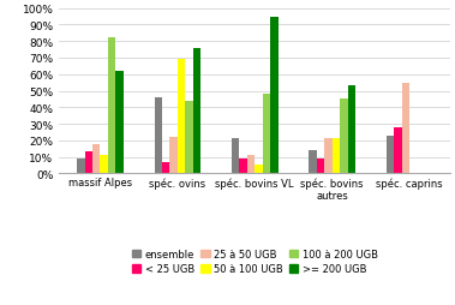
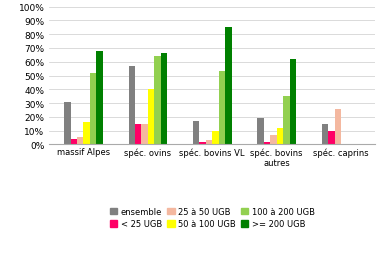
ensemble/massif Alpes: 9% -> 31%
< 25 UGB/massif Alpes: 13% -> 4%
25 à 50 UGB/massif Alpes: 18% -> 5%
50 à 100 UGB/massif Alpes: 11% -> 16%
100 à 200 UGB/massif Alpes: 82% -> 52%
>= 200 UGB/massif Alpes: 62% -> 68%
ensemble/spéc. ovins: 46% -> 57%
< 25 UGB/spéc. ovins: 7% -> 15%
25 à 50 UGB/spéc. ovins: 22% -> 15%
50 à 100 UGB/spéc. ovins: 69% -> 40%
100 à 200 UGB/spéc. ovins: 44% -> 64%
>= 200 UGB/spéc. ovins: 76% -> 66%
ensemble/spéc. bovins VL: 21% -> 17%
< 25 UGB/spéc. bovins VL: 9% -> 2%
25 à 50 UGB/spéc. bovins VL: 11% -> 3%
50 à 100 UGB/spéc. bovins VL: 5% -> 10%
100 à 200 UGB/spéc. bovins VL: 48% -> 53%
>= 200 UGB/spéc. bovins VL: 95% -> 85%
ensemble/spéc. bovins autres: 14% -> 19%
< 25 UGB/spéc. bovins autres: 9% -> 2%
25 à 50 UGB/spéc. bovins autres: 21% -> 7%
50 à 100 UGB/spéc. bovins autres: 21% -> 12%
100 à 200 UGB/spéc. bovins autres: 45% -> 35%
>= 200 UGB/spéc. bovins autres: 53% -> 62%
ensemble/spéc. caprins: 23% -> 15%
< 25 UGB/spéc. caprins: 28% -> 10%
25 à 50 UGB/spéc. caprins: 55% -> 26%
